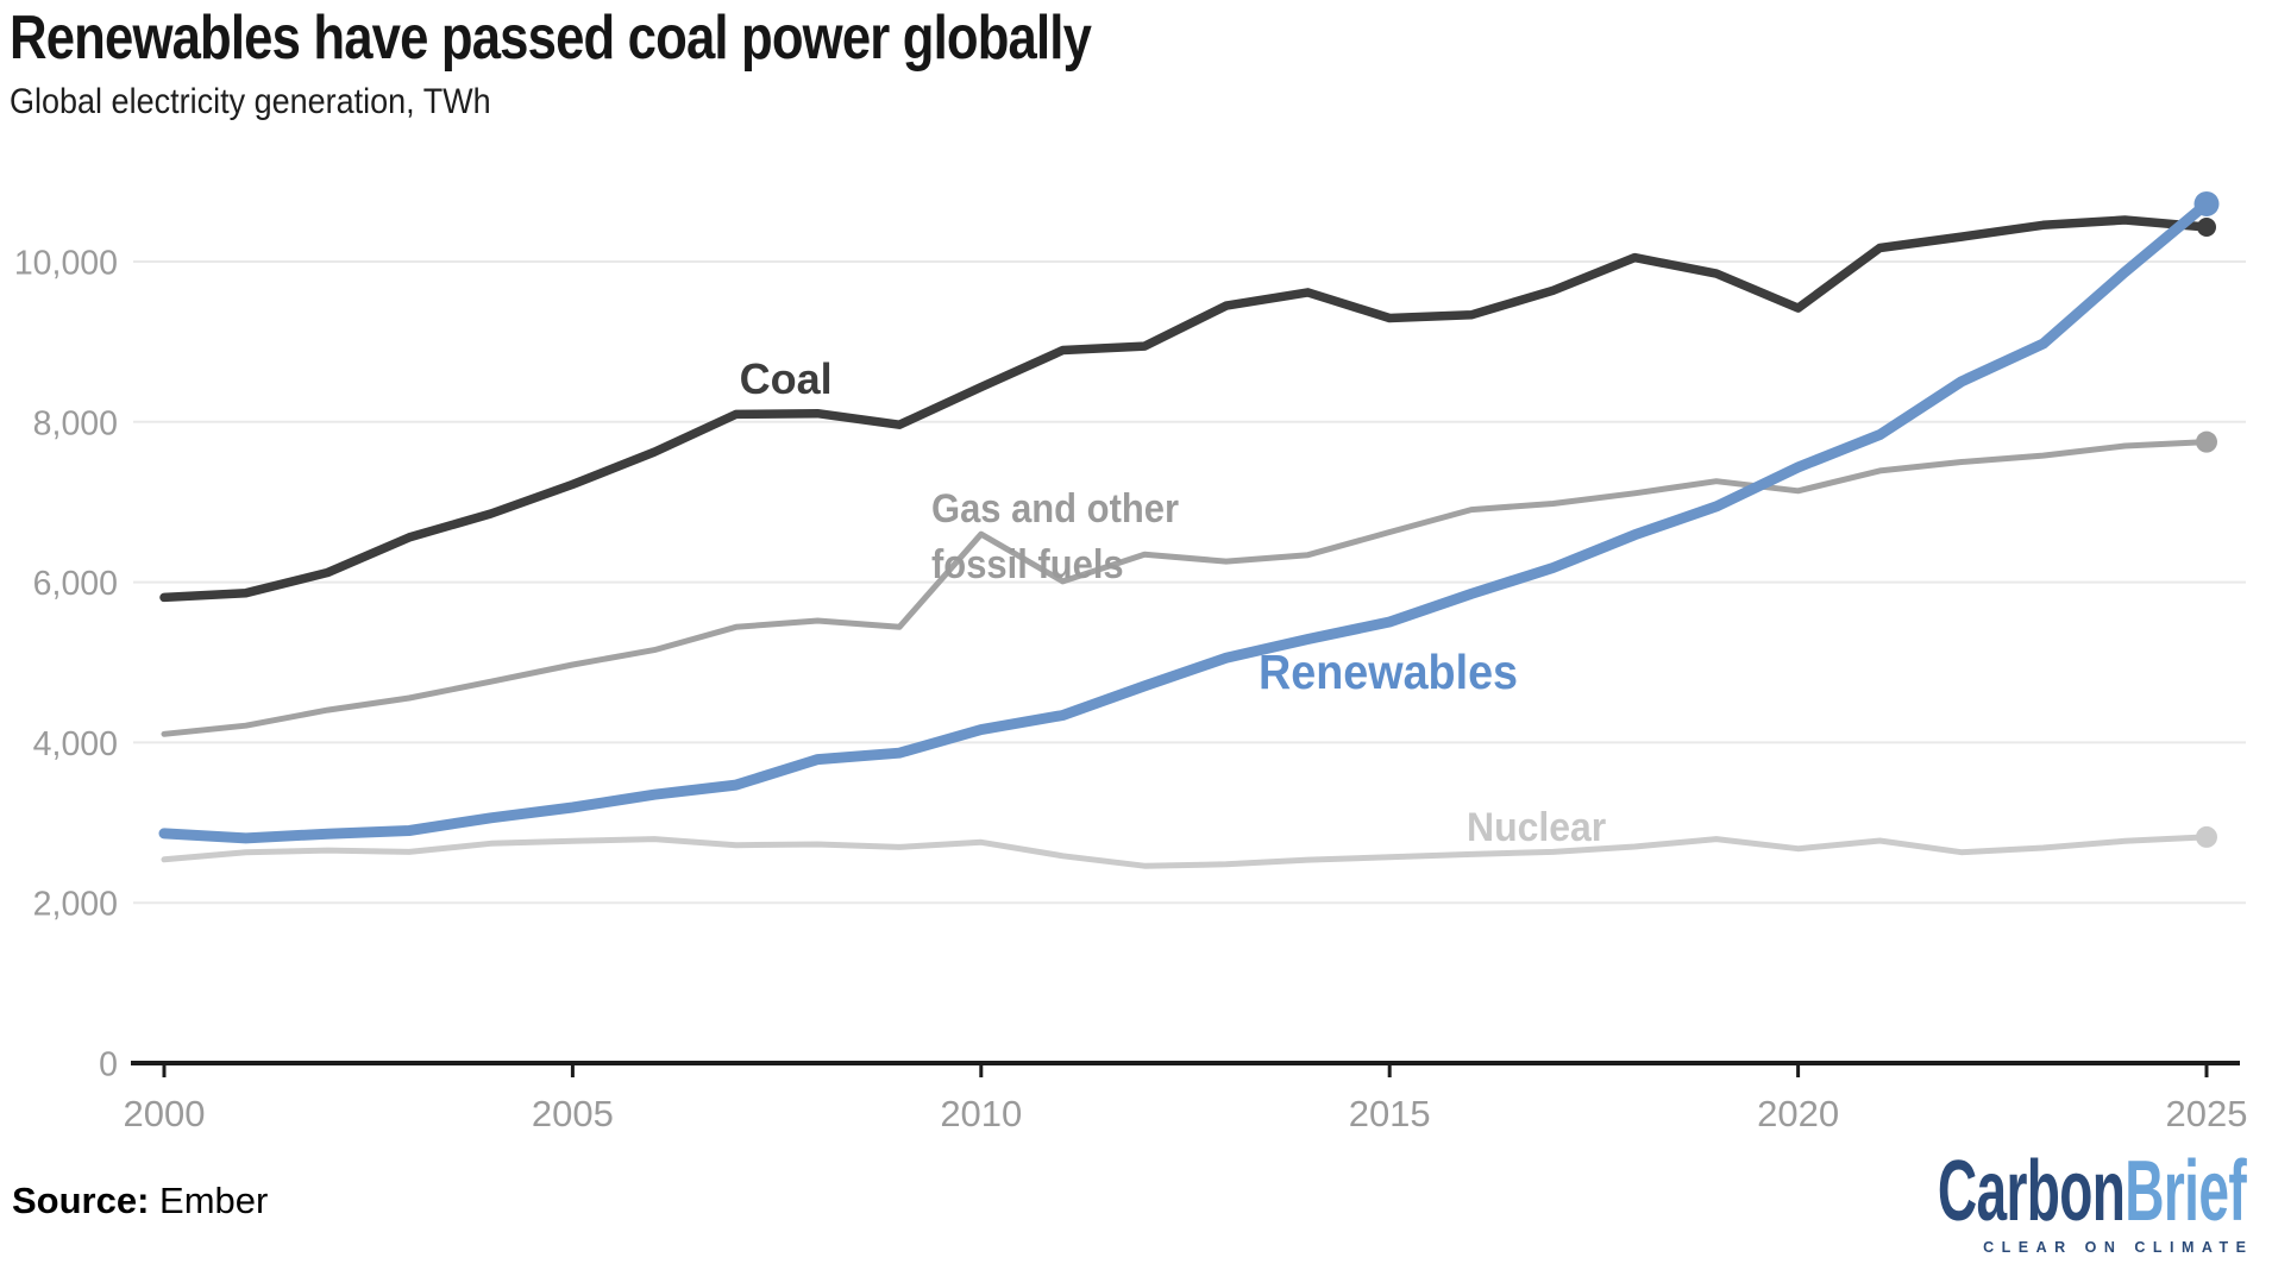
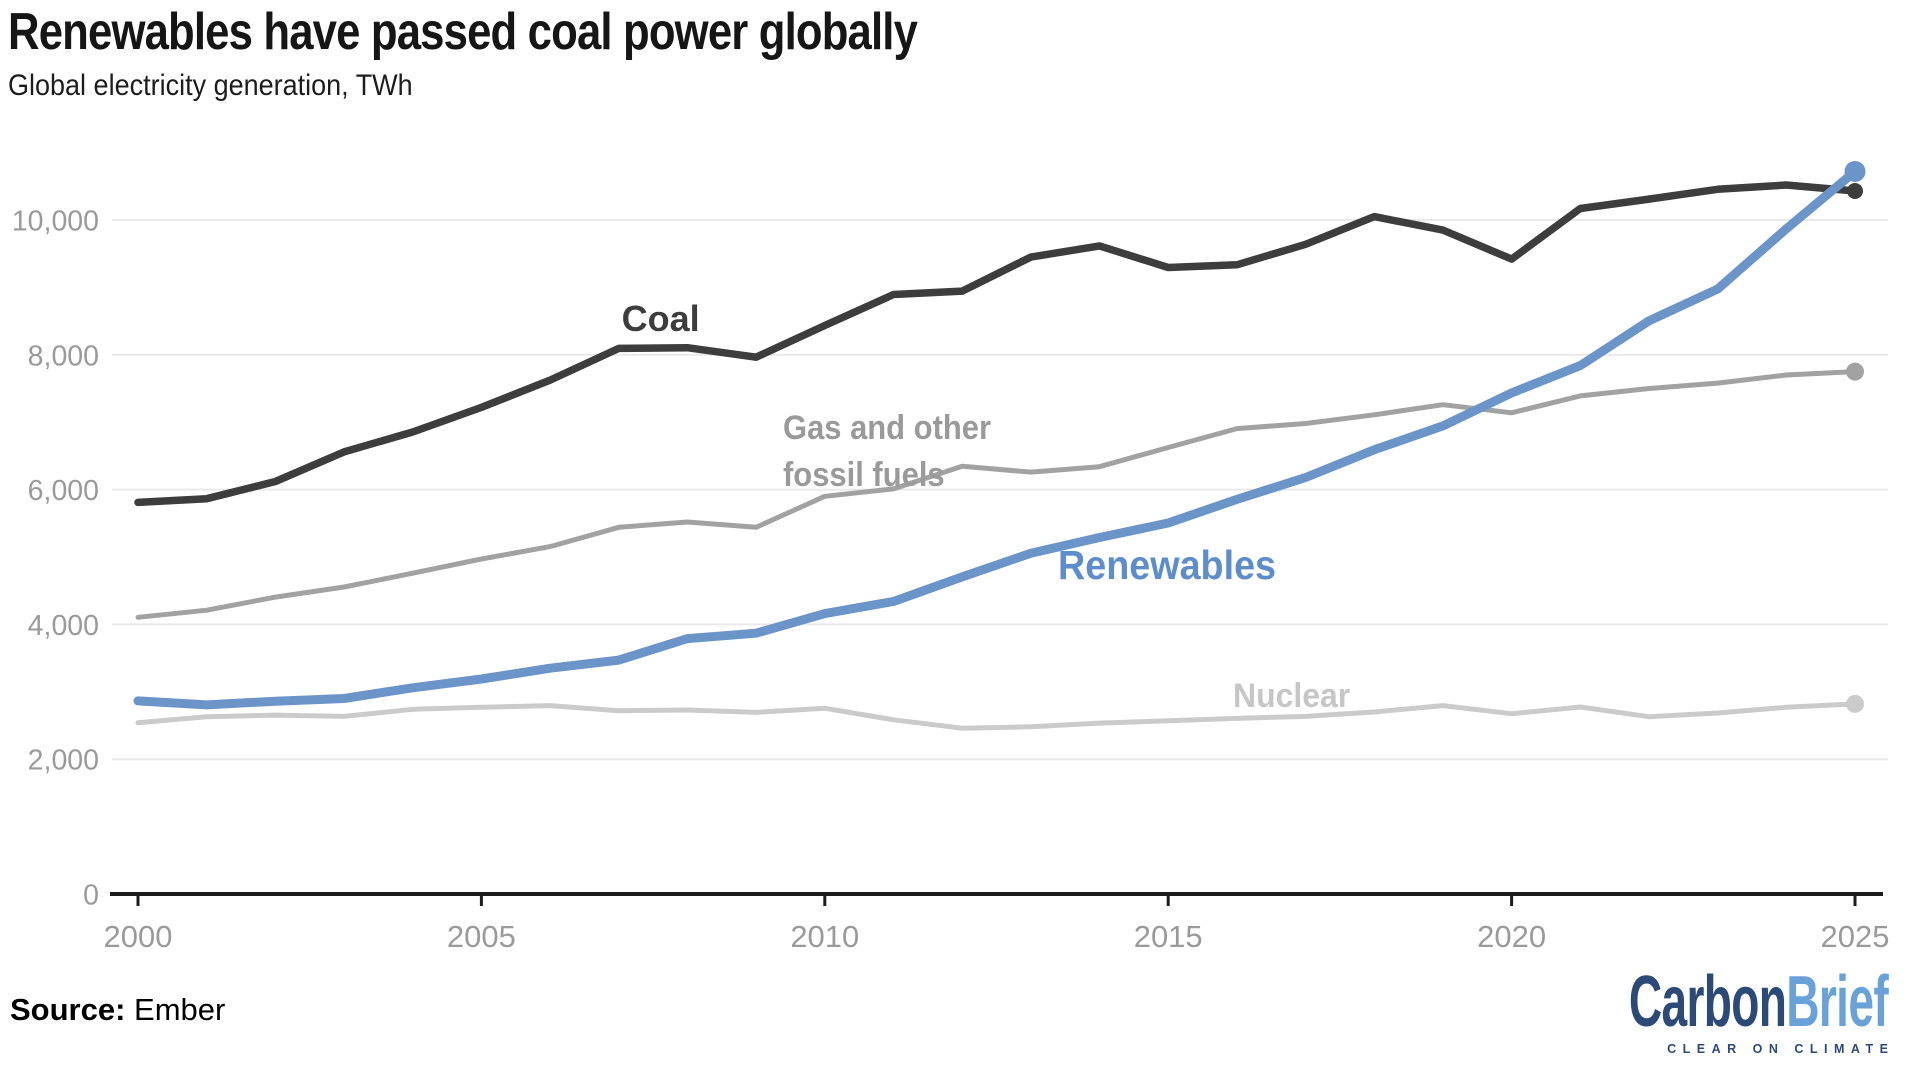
Gas and other fossil fuels/2010: 6600 -> 5900
